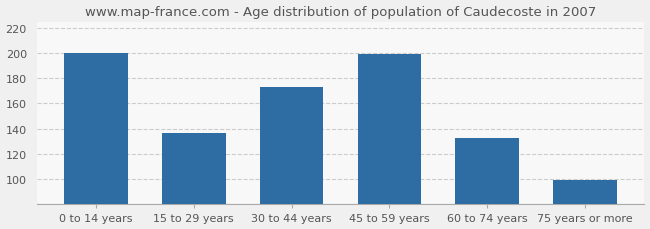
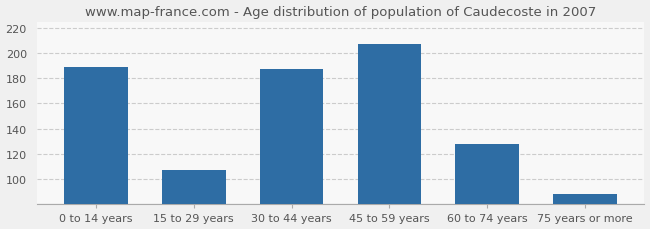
0 to 14 years: 200 -> 189
15 to 29 years: 137 -> 107
30 to 44 years: 173 -> 187
45 to 59 years: 199 -> 207
60 to 74 years: 133 -> 128
75 years or more: 99 -> 88
